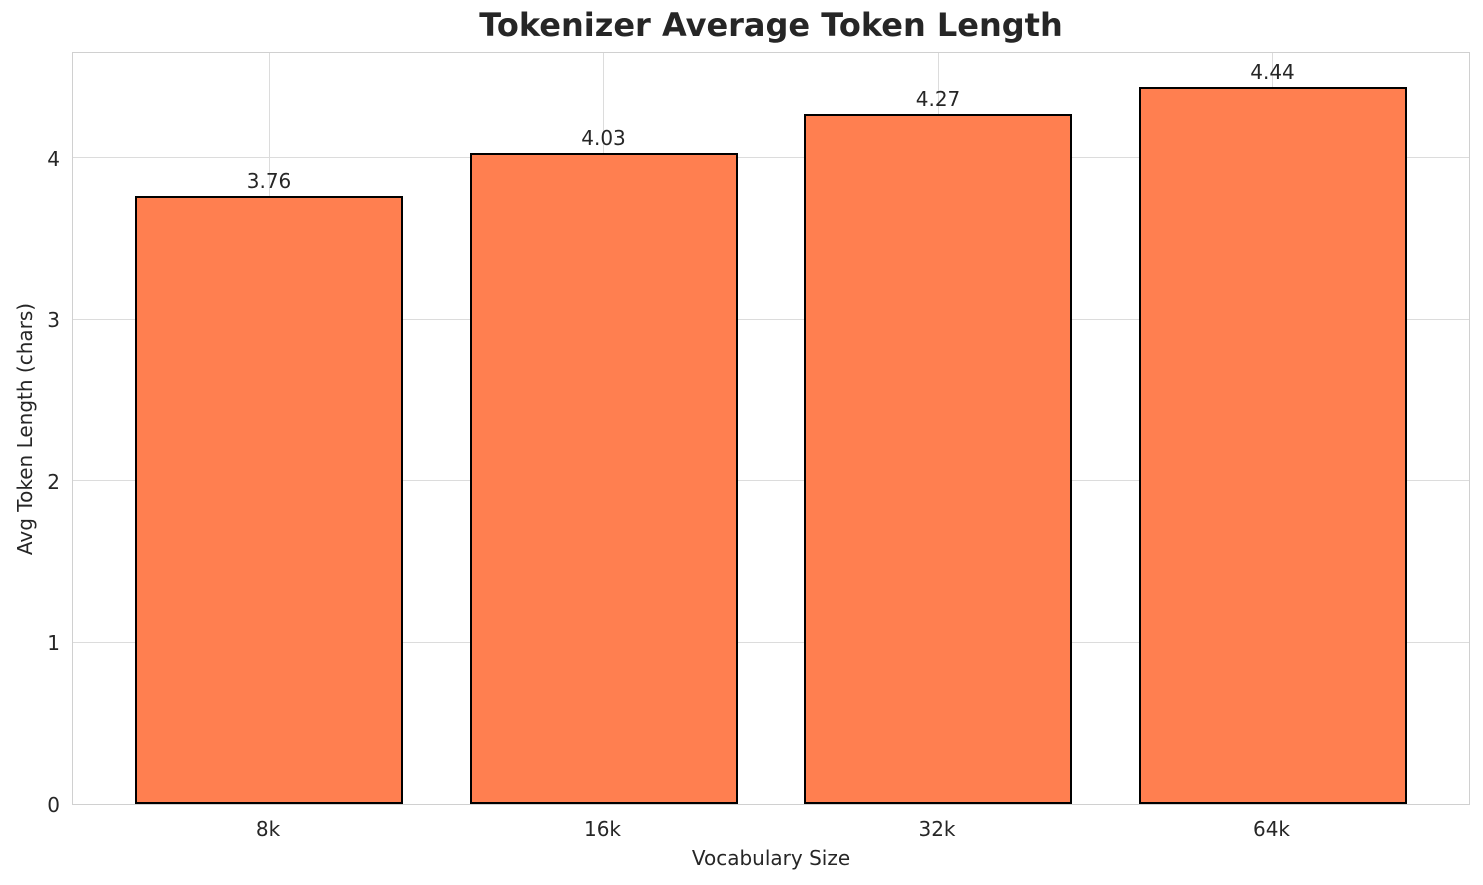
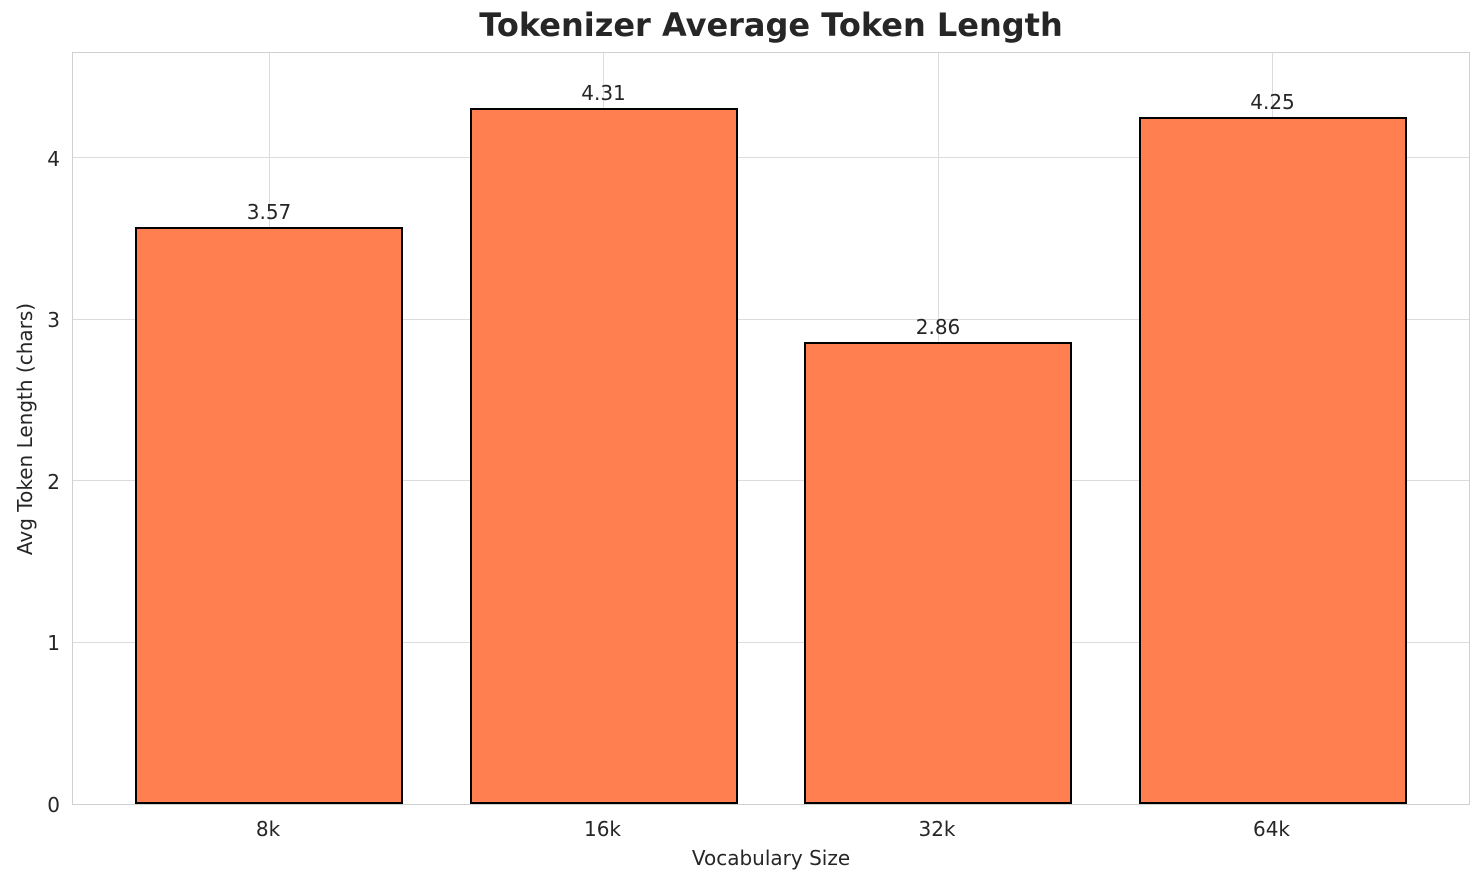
8k: 3.76 -> 3.57
16k: 4.03 -> 4.31
32k: 4.27 -> 2.86
64k: 4.44 -> 4.25
